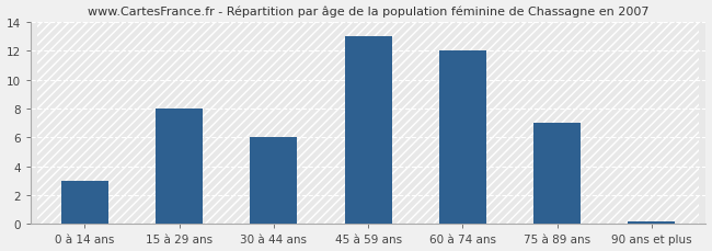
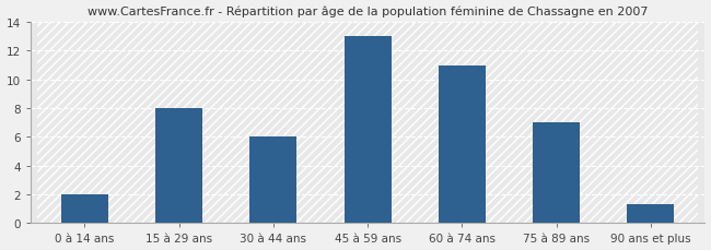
0 à 14 ans: 3.0 -> 2.0
60 à 74 ans: 12.0 -> 11.0
90 ans et plus: 0.2 -> 1.3
